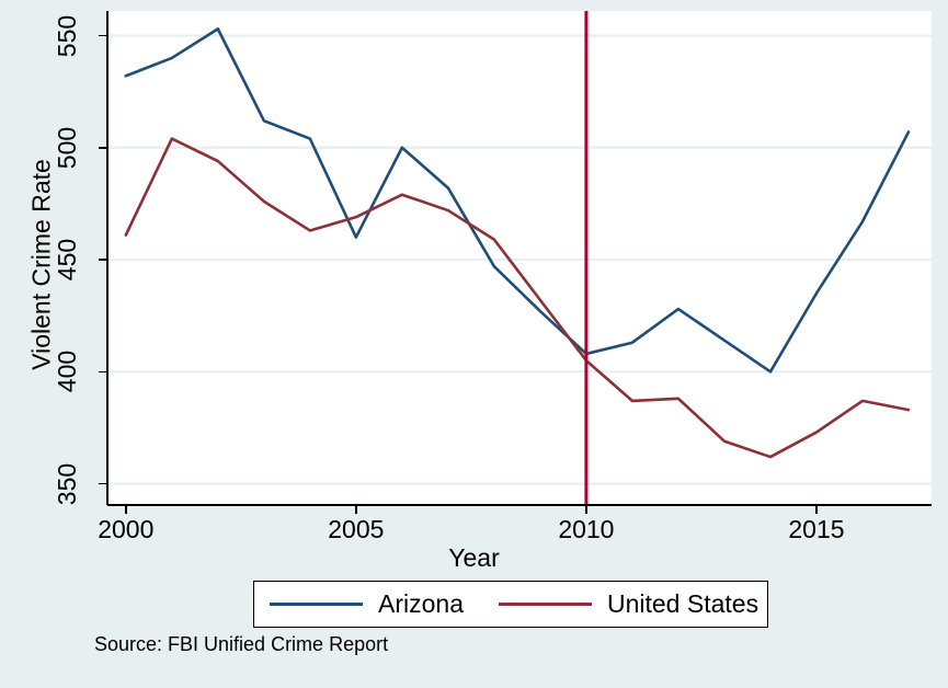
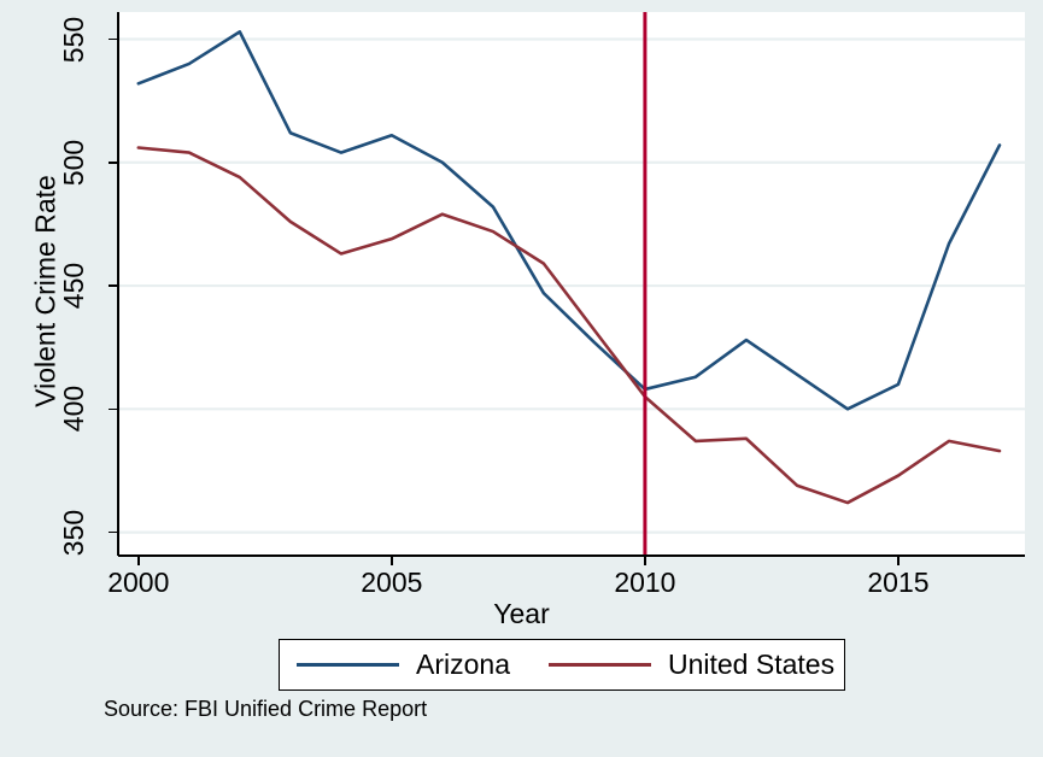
United States/2000: 461 -> 506
Arizona/2005: 460 -> 511
Arizona/2015: 435 -> 410
